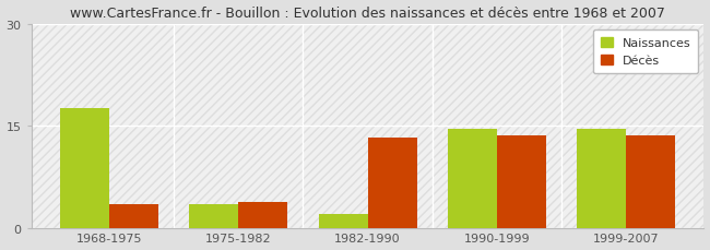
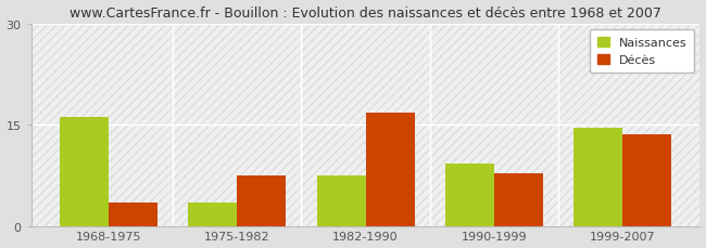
Naissances/1968-1975: 17.5 -> 16.2
Décès/1975-1982: 3.8 -> 7.4
Naissances/1982-1990: 2.0 -> 7.4
Décès/1982-1990: 13.2 -> 16.8
Naissances/1990-1999: 14.5 -> 9.2
Décès/1990-1999: 13.5 -> 7.8
